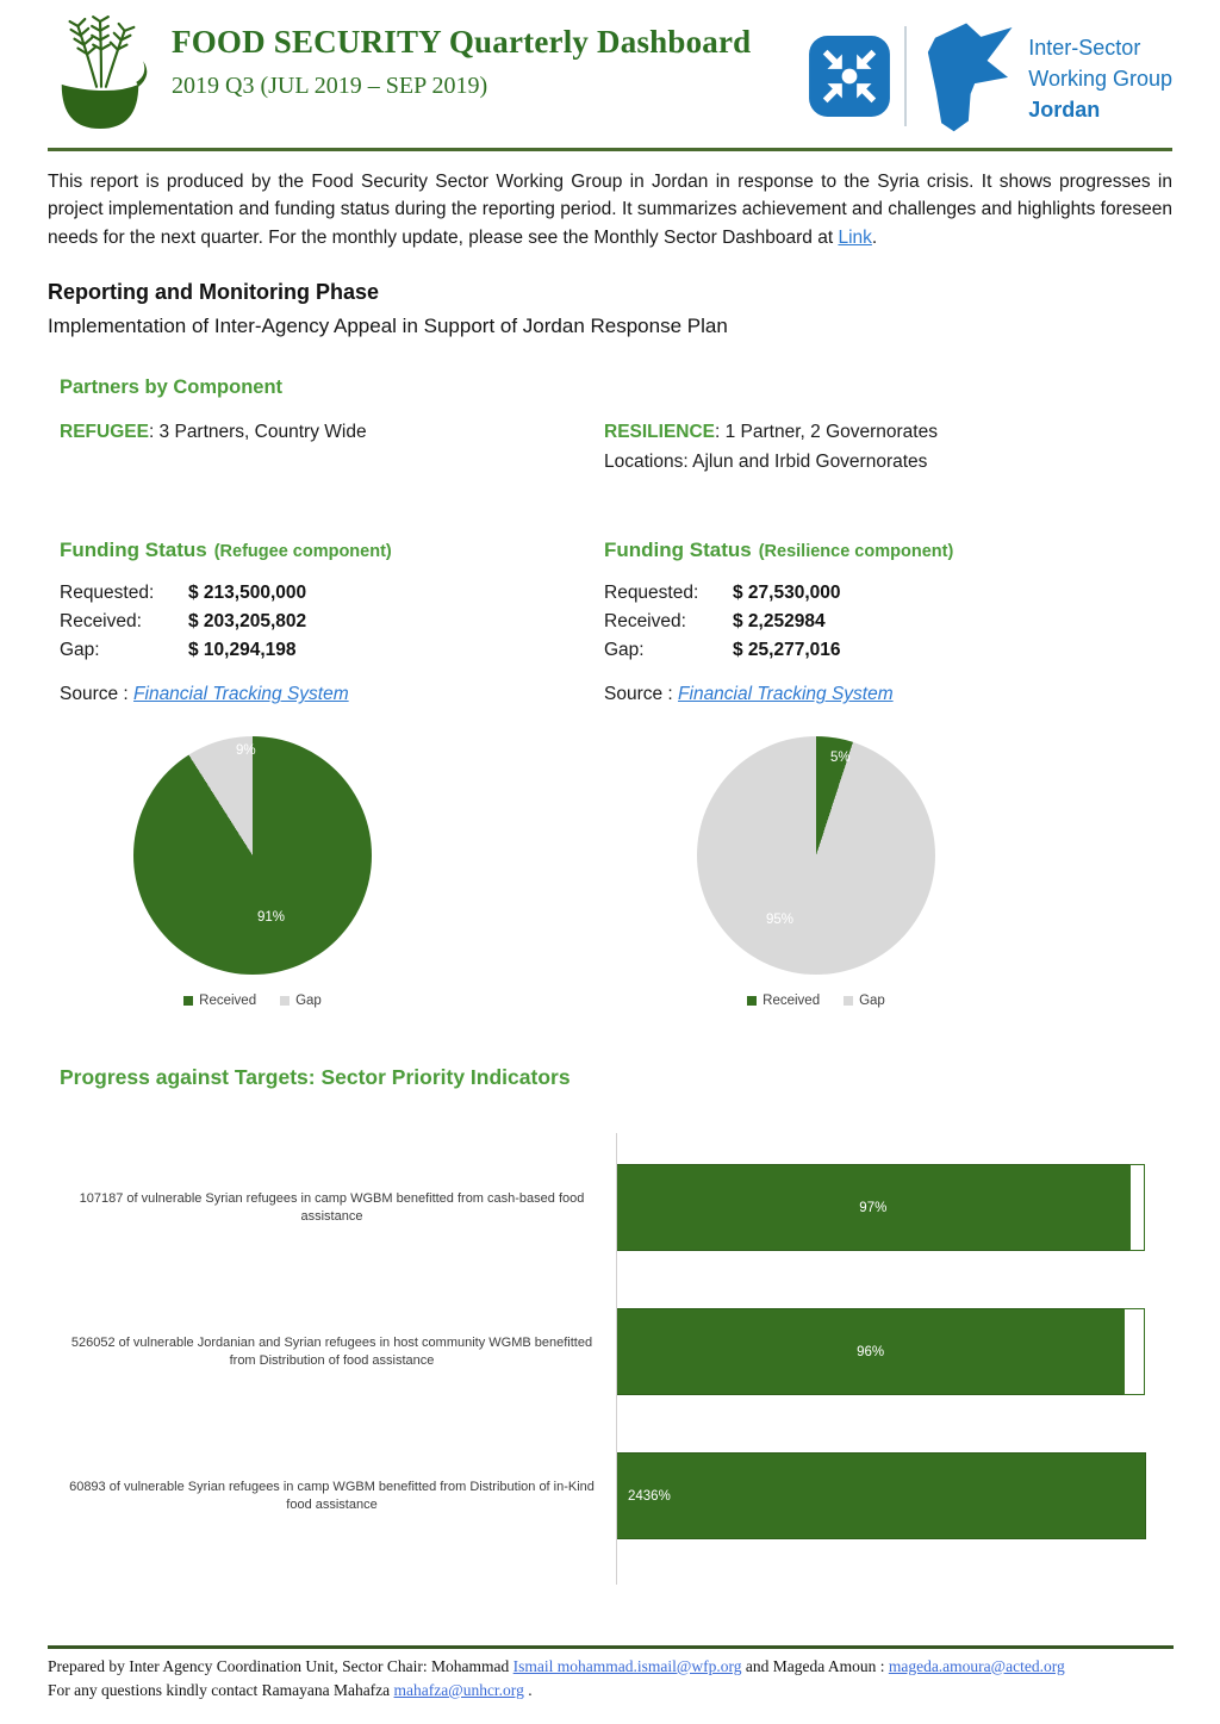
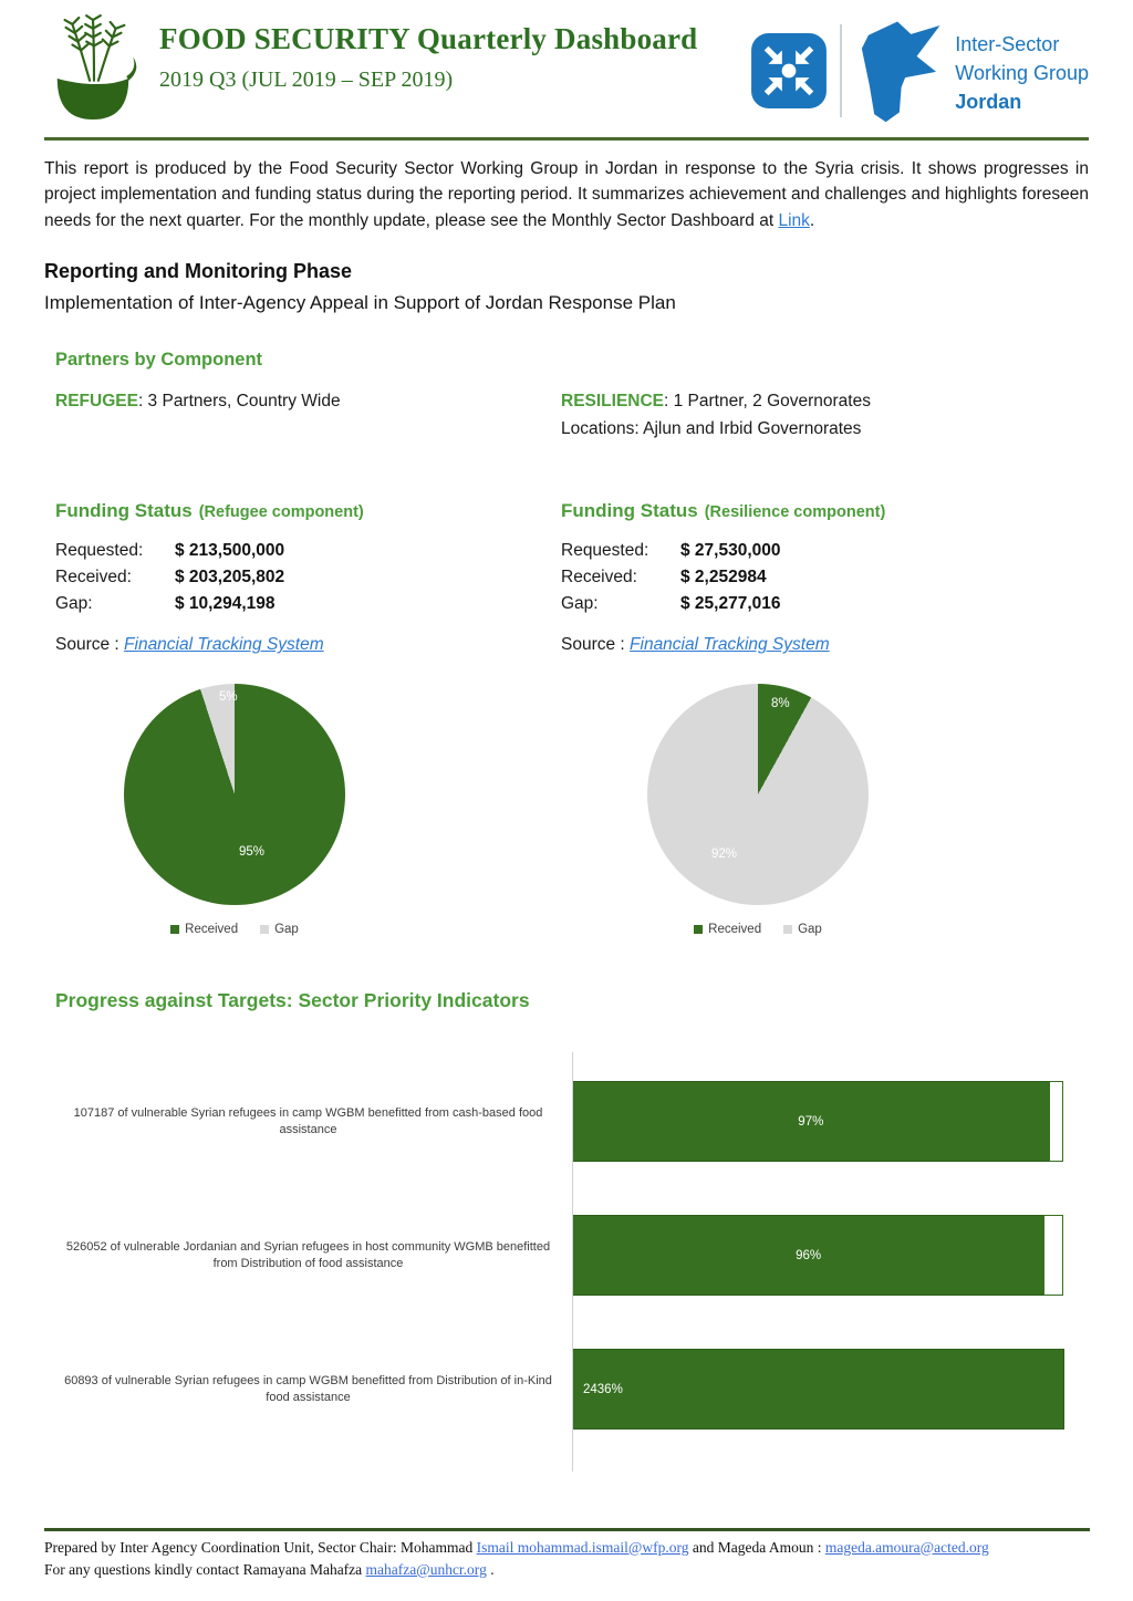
Funding Status (Refugee component)/Received: 91% -> 95%
Funding Status (Refugee component)/Gap: 9% -> 5%
Funding Status (Resilience component)/Received: 5% -> 8%
Funding Status (Resilience component)/Gap: 95% -> 92%
